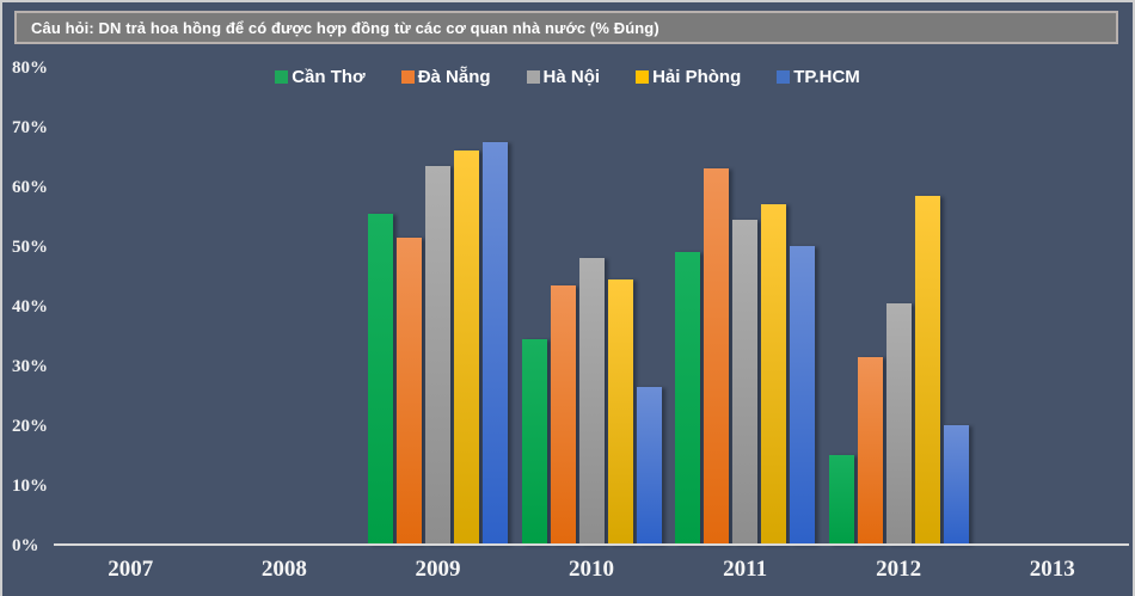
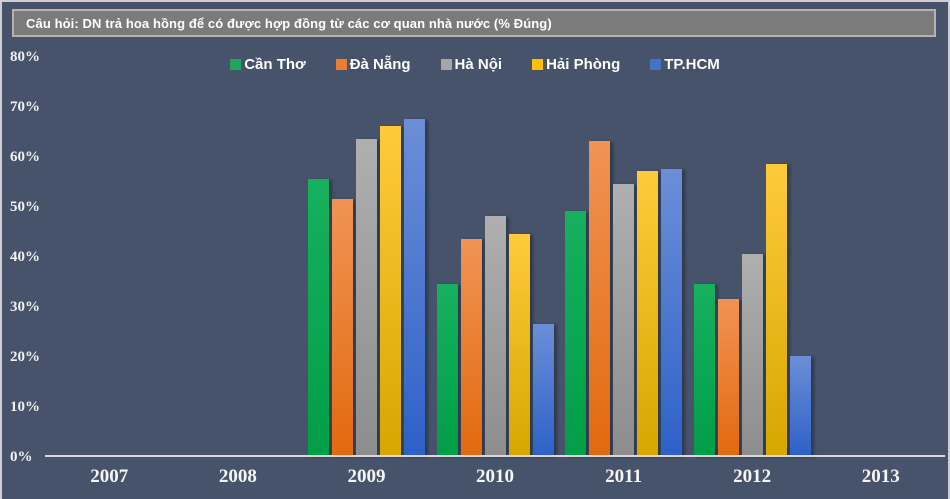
TP.HCM/2011: 50% -> 58%
Cần Thơ/2012: 15% -> 34%
